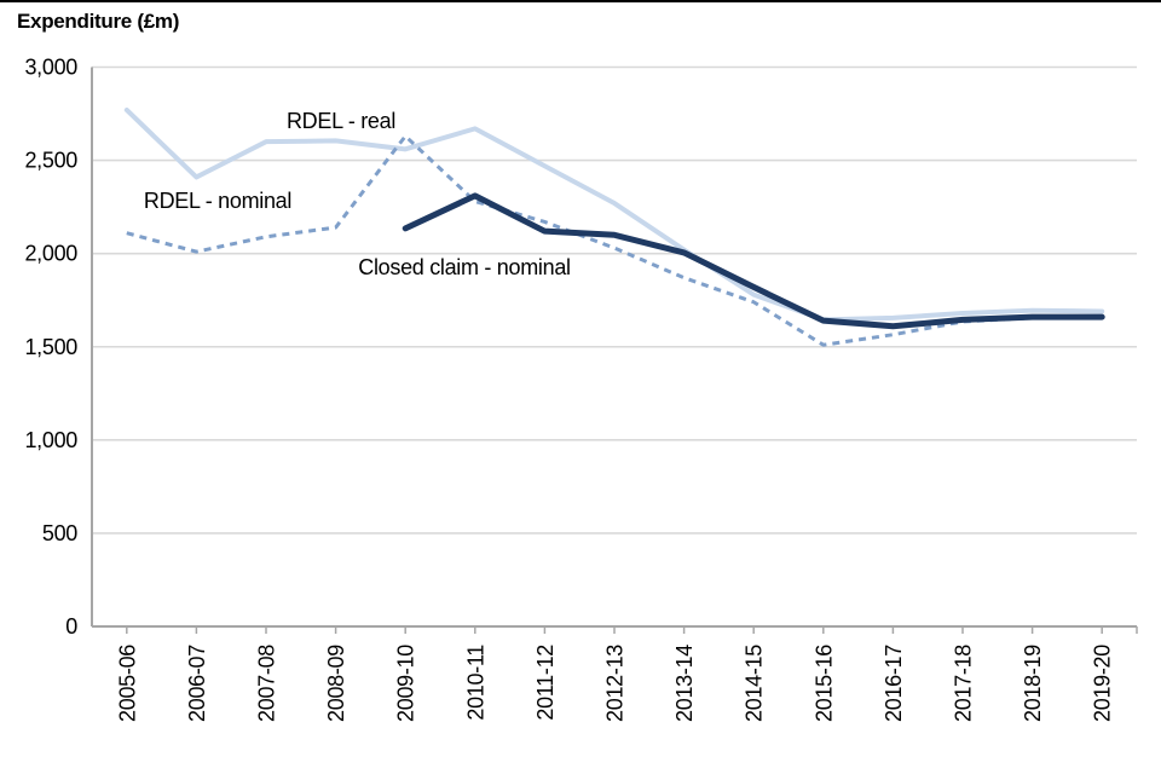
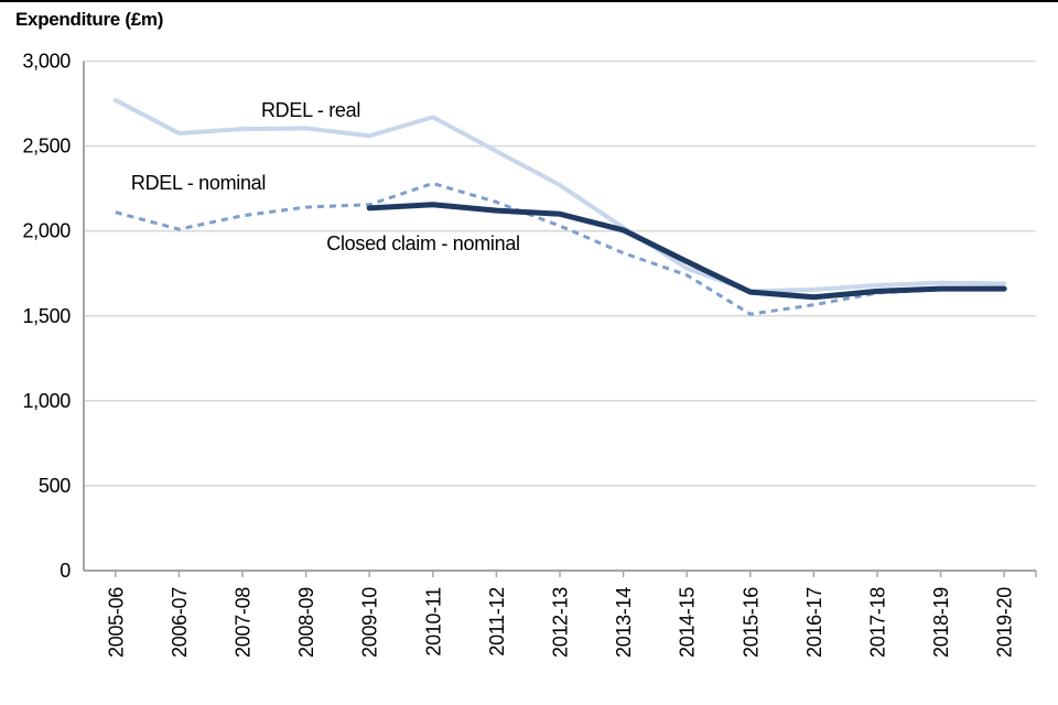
RDEL - real/2006-07: 2410 -> 2580
RDEL - nominal/2009-10: 2630 -> 2160
Closed claim - nominal/2010-11: 2310 -> 2160
